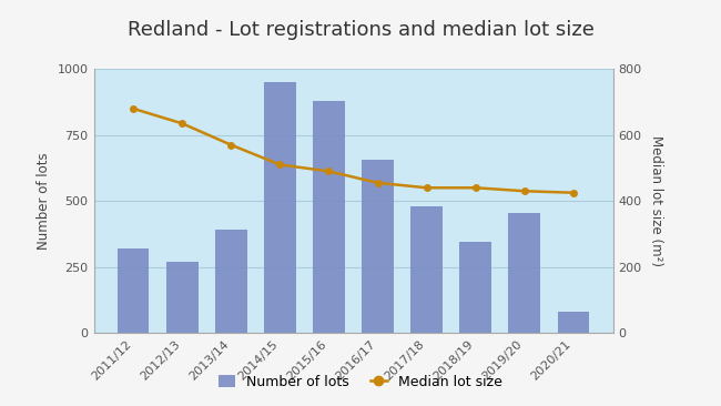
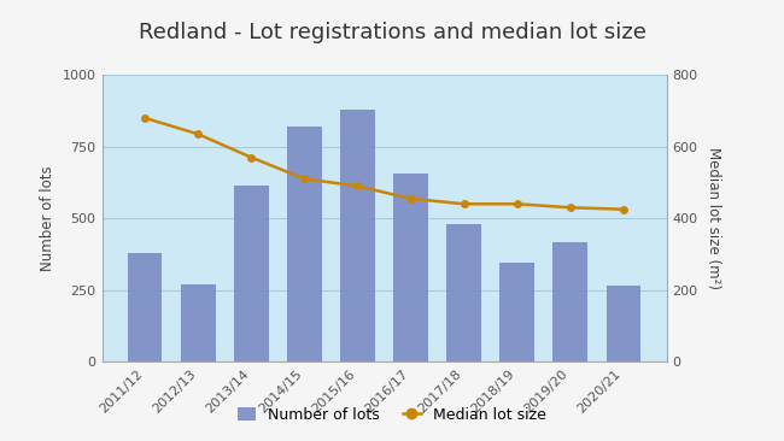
Number of lots/2011/12: 320 -> 380
Number of lots/2013/14: 390 -> 615
Number of lots/2014/15: 950 -> 820
Number of lots/2019/20: 455 -> 415
Number of lots/2020/21: 80 -> 265
